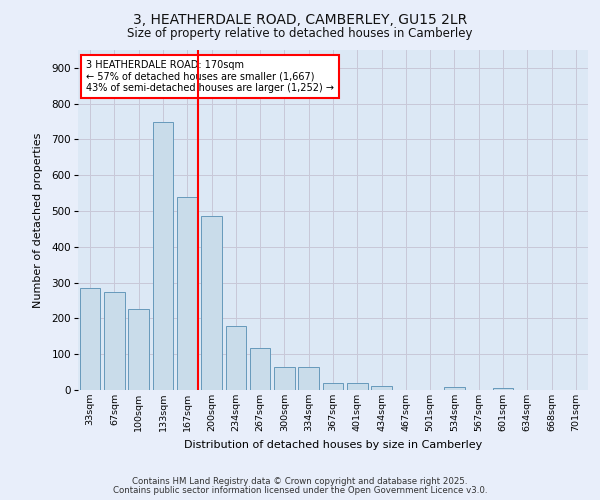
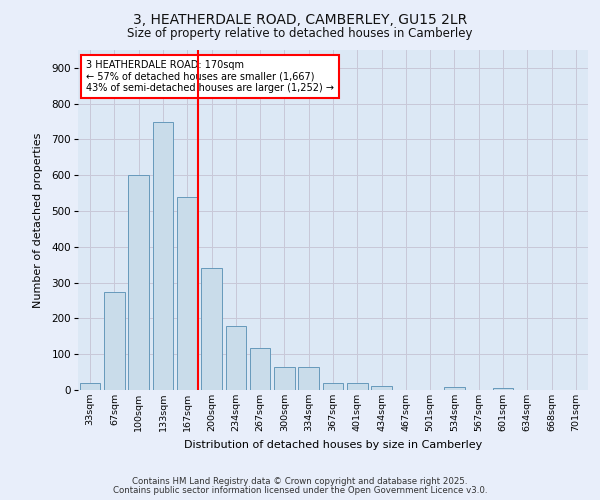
33sqm: 285 -> 20
100sqm: 225 -> 600
200sqm: 485 -> 340
